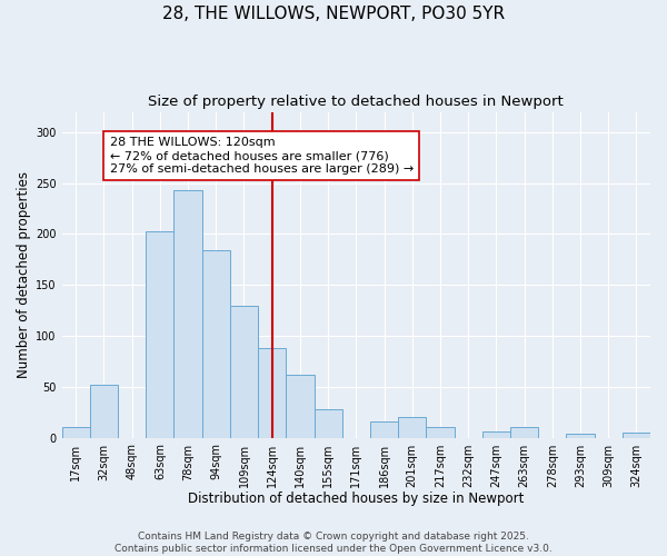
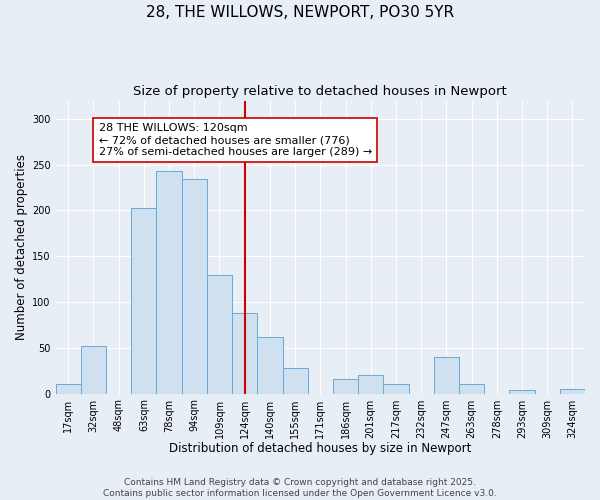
94sqm: 184 -> 234
247sqm: 6 -> 40
